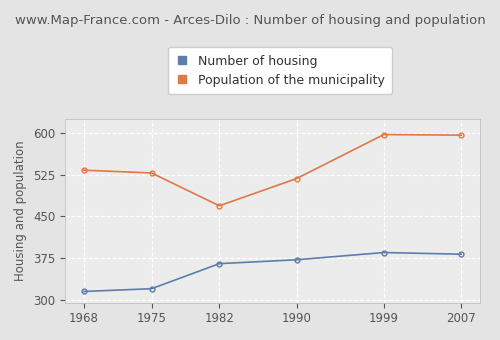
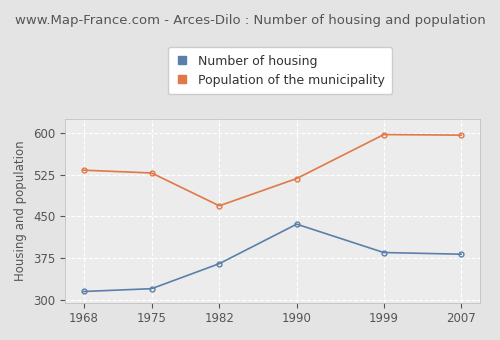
Number of housing/1990: 372 -> 436
